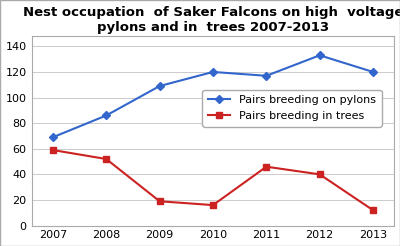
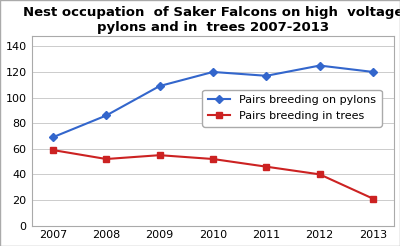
Pairs breeding in trees/2009: 19 -> 55
Pairs breeding in trees/2010: 16 -> 52
Pairs breeding on pylons/2012: 133 -> 125
Pairs breeding in trees/2013: 12 -> 21
